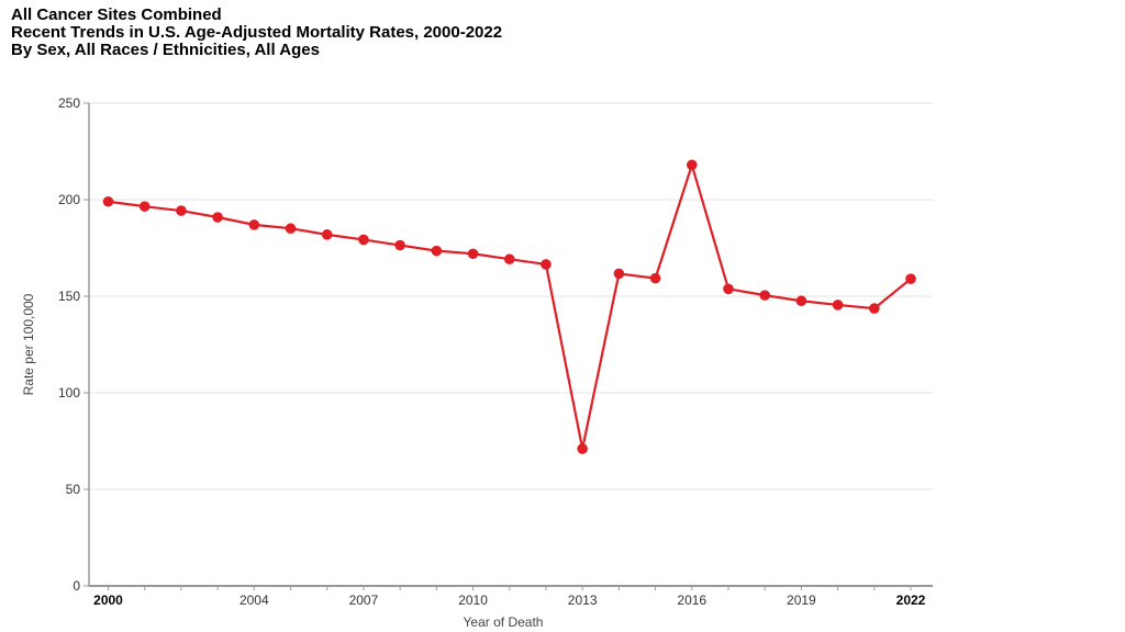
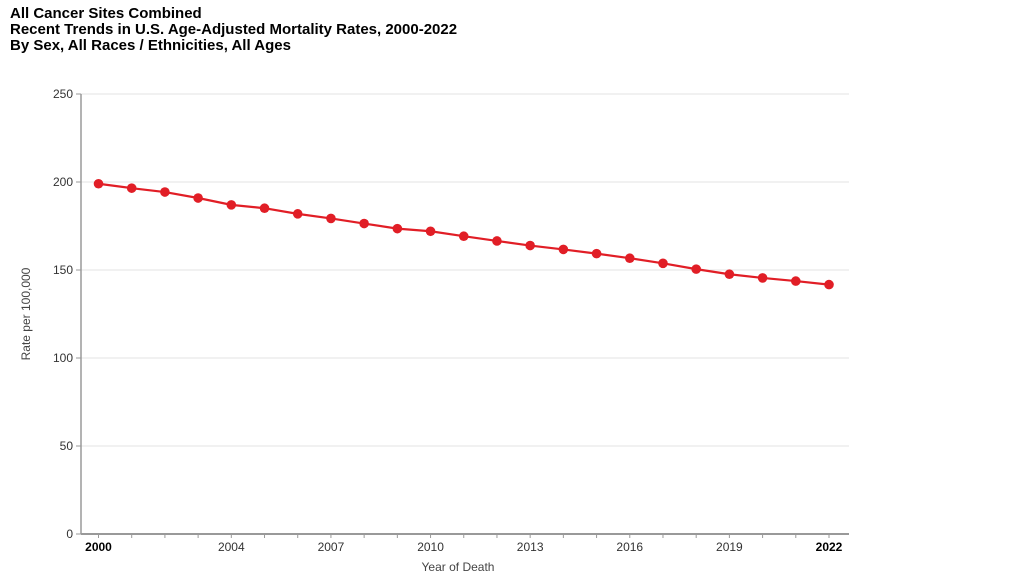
2013: 71 -> 164
2016: 218 -> 157
2022: 159 -> 142
